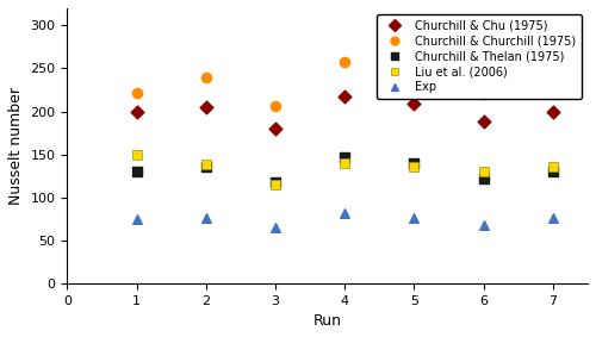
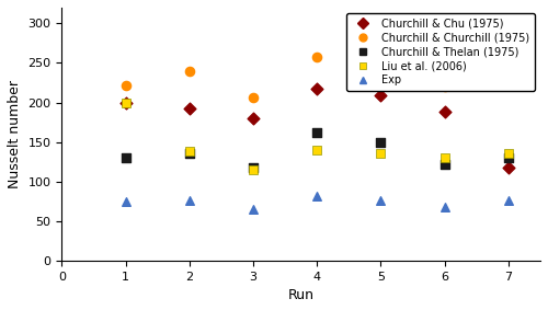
Liu et al. (2006)/1: 150 -> 200
Churchill & Chu (1975)/2: 205 -> 192
Churchill & Thelan (1975)/4: 147 -> 162
Churchill & Thelan (1975)/5: 140 -> 150
Churchill & Chu (1975)/7: 200 -> 118
